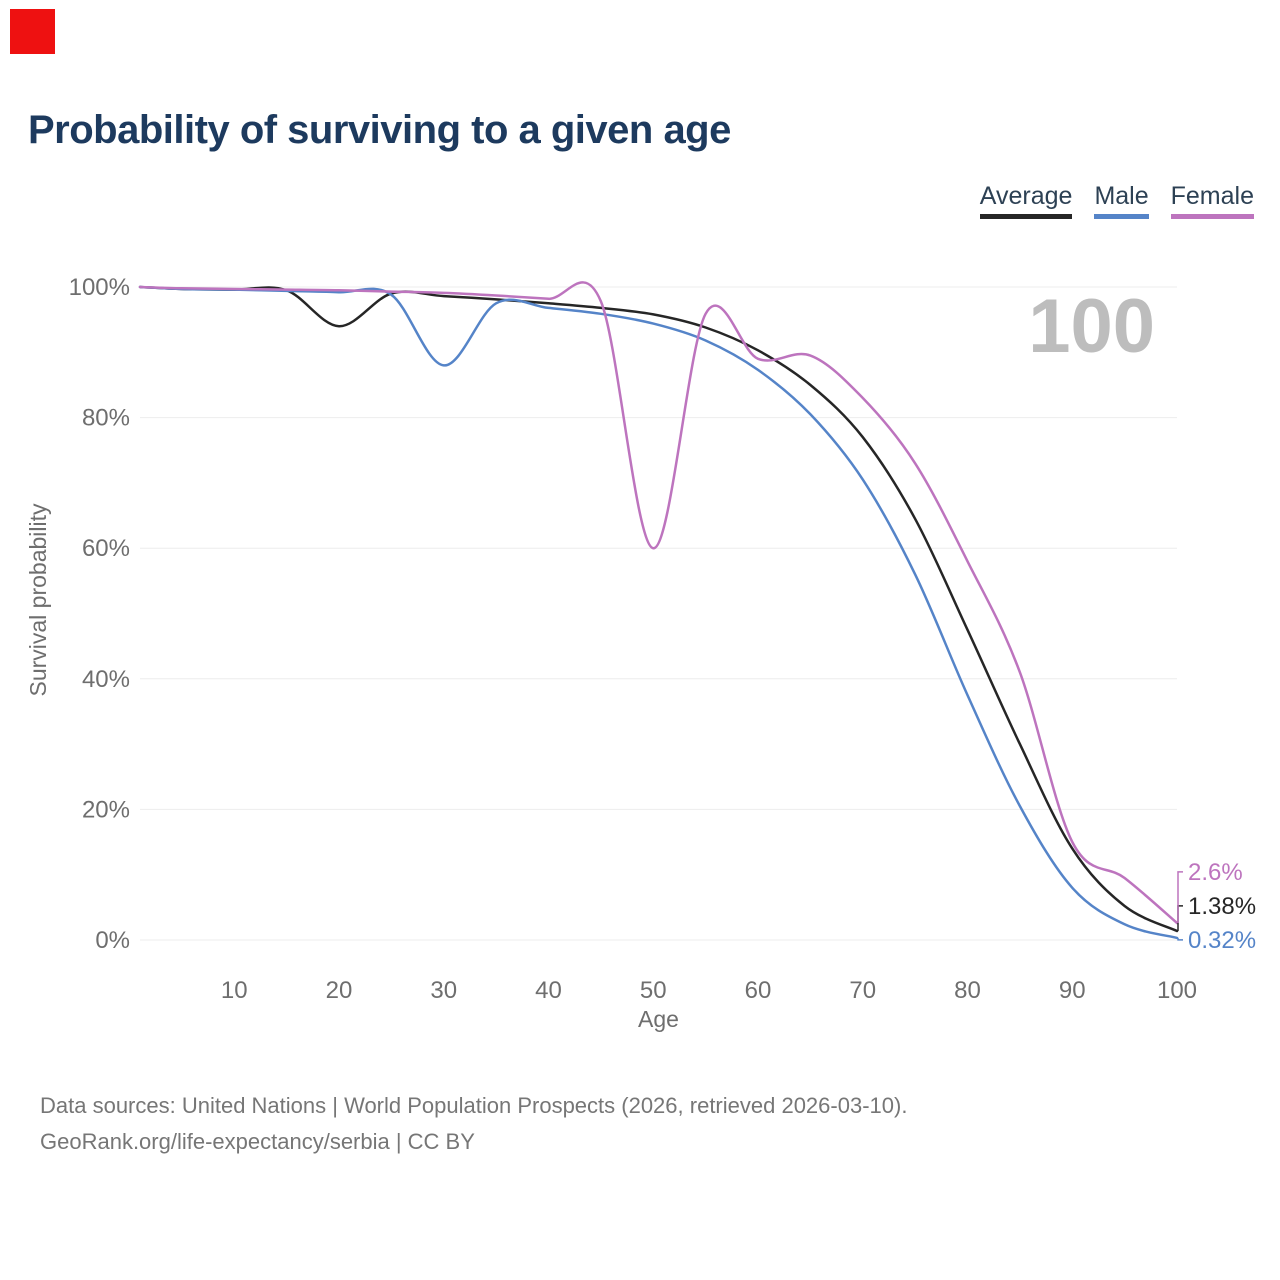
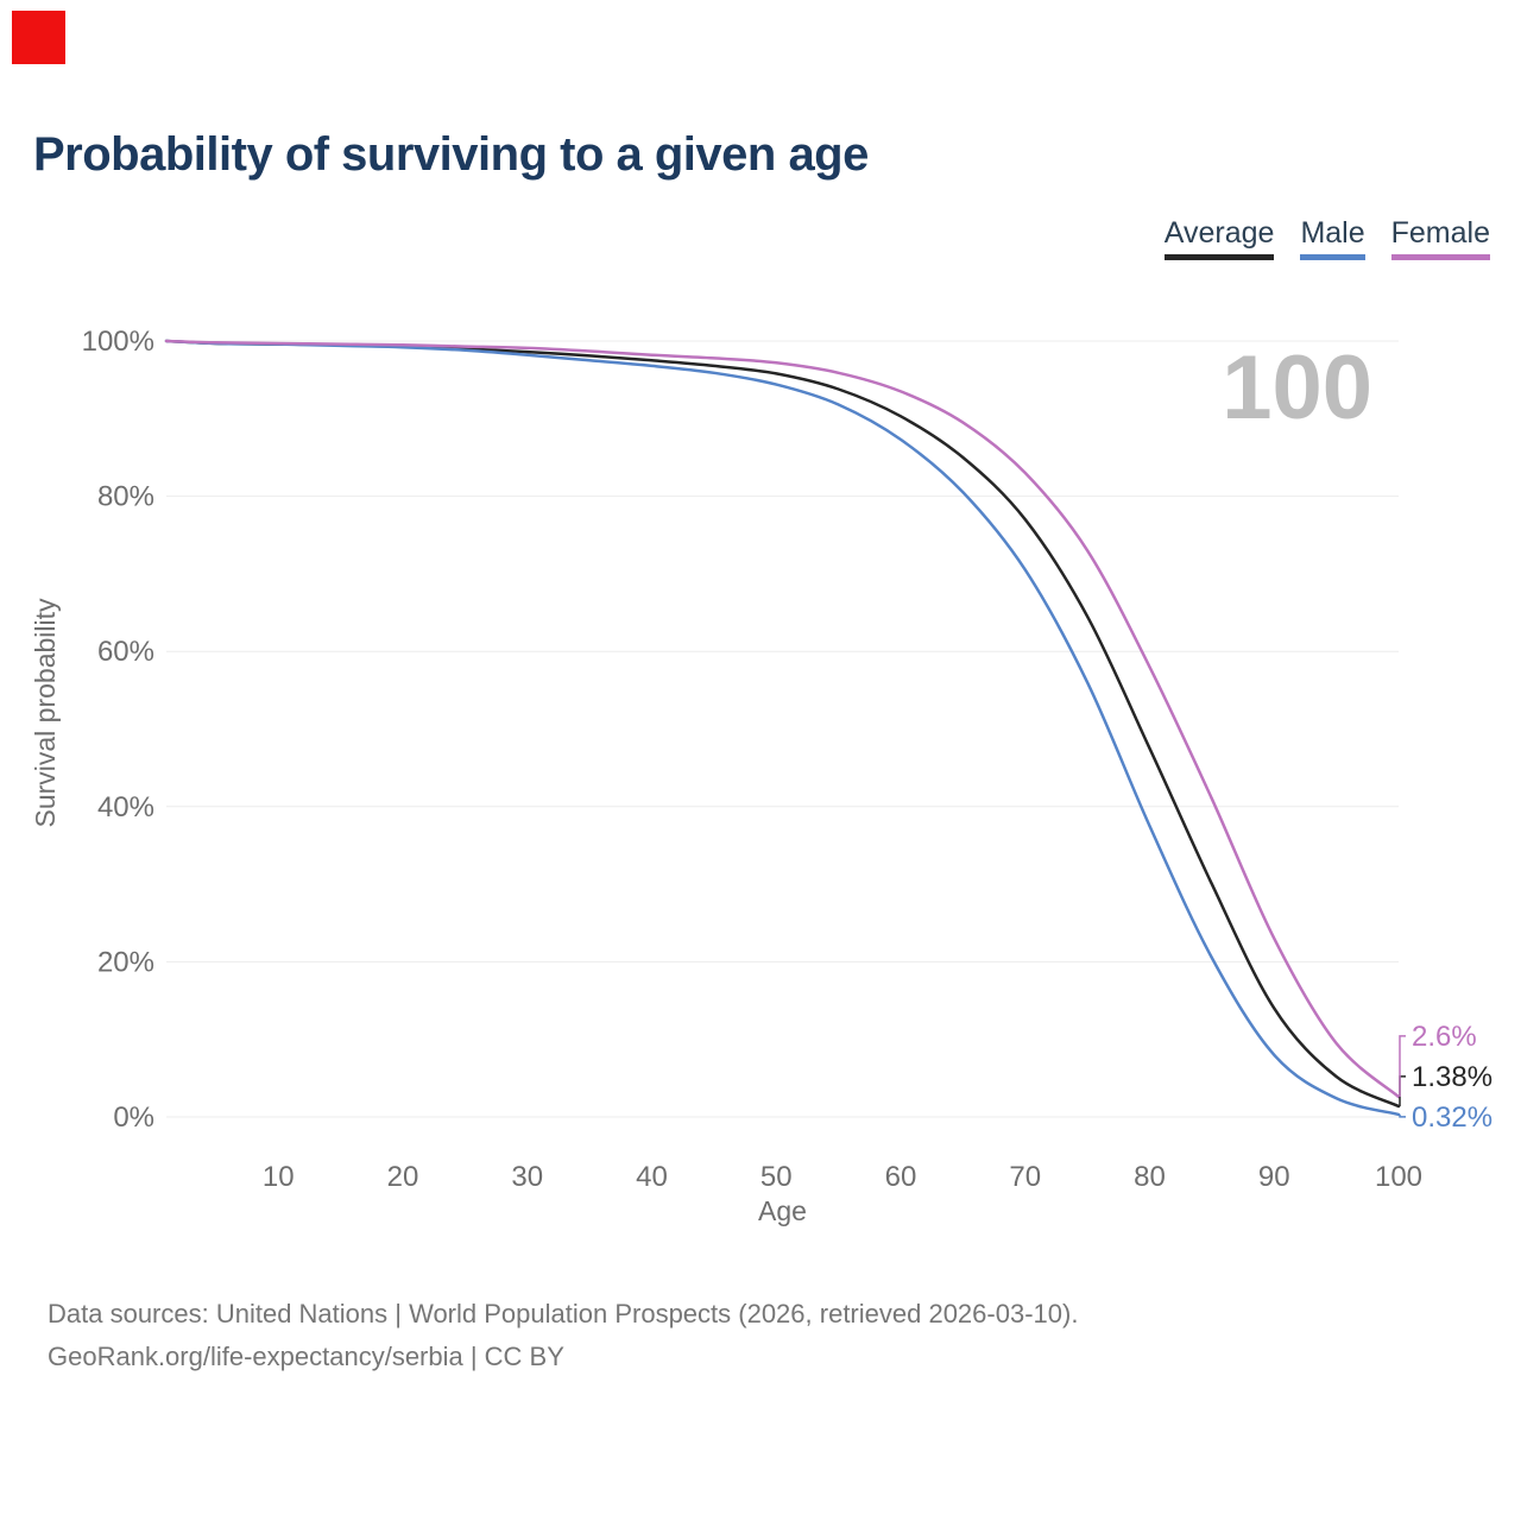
Average/20: 94% -> 99%
Male/30: 88% -> 98%
Female/50: 60% -> 97%
Female/60: 89% -> 94%
Female/90: 15% -> 23%
